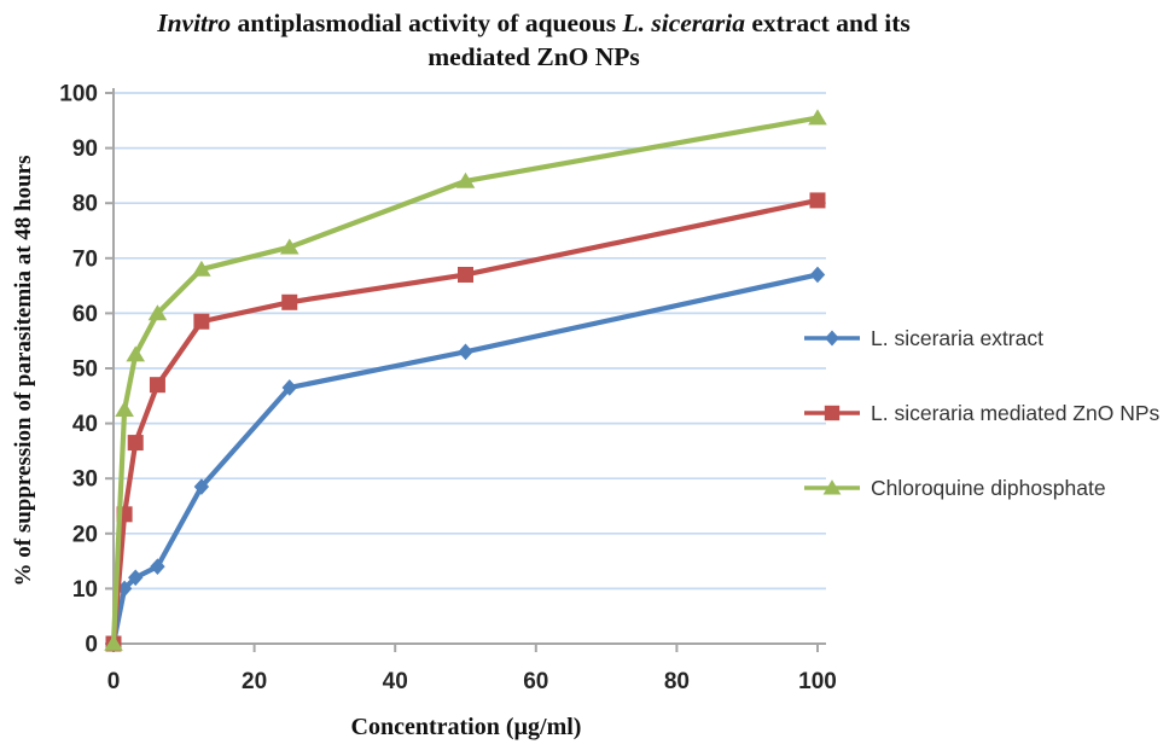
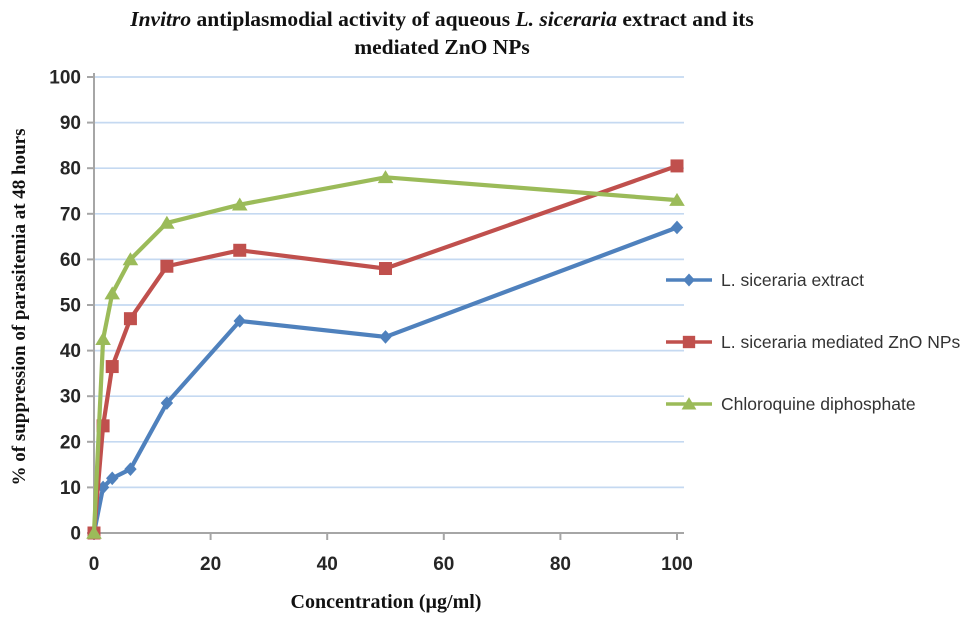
L. siceraria extract/50: 53 -> 43
L. siceraria mediated ZnO NPs/50: 67 -> 58
Chloroquine diphosphate/50: 84 -> 78
Chloroquine diphosphate/100: 96 -> 73
